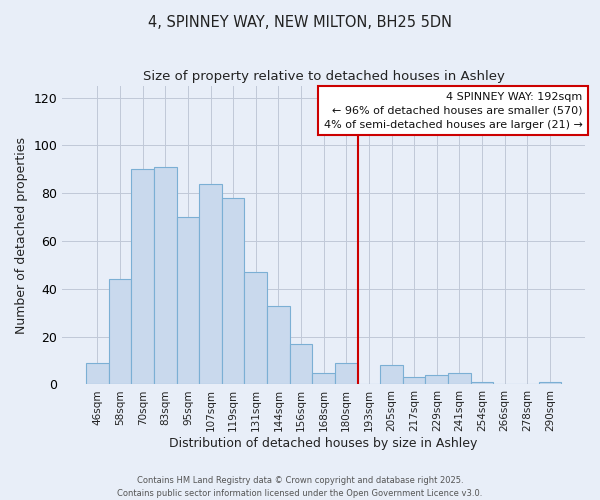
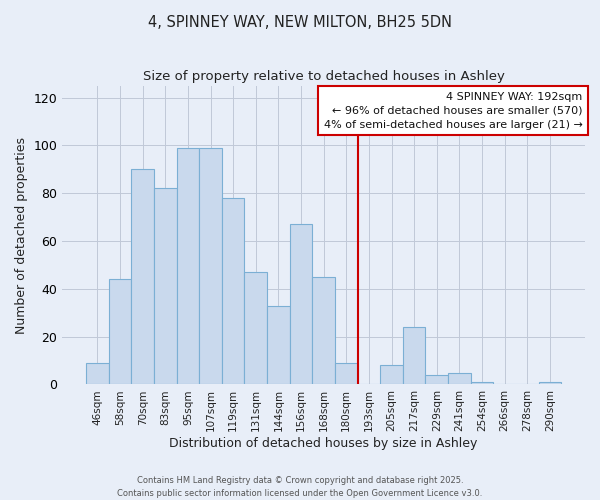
83sqm: 91 -> 82
95sqm: 70 -> 99
107sqm: 84 -> 99
156sqm: 17 -> 67
168sqm: 5 -> 45
217sqm: 3 -> 24
